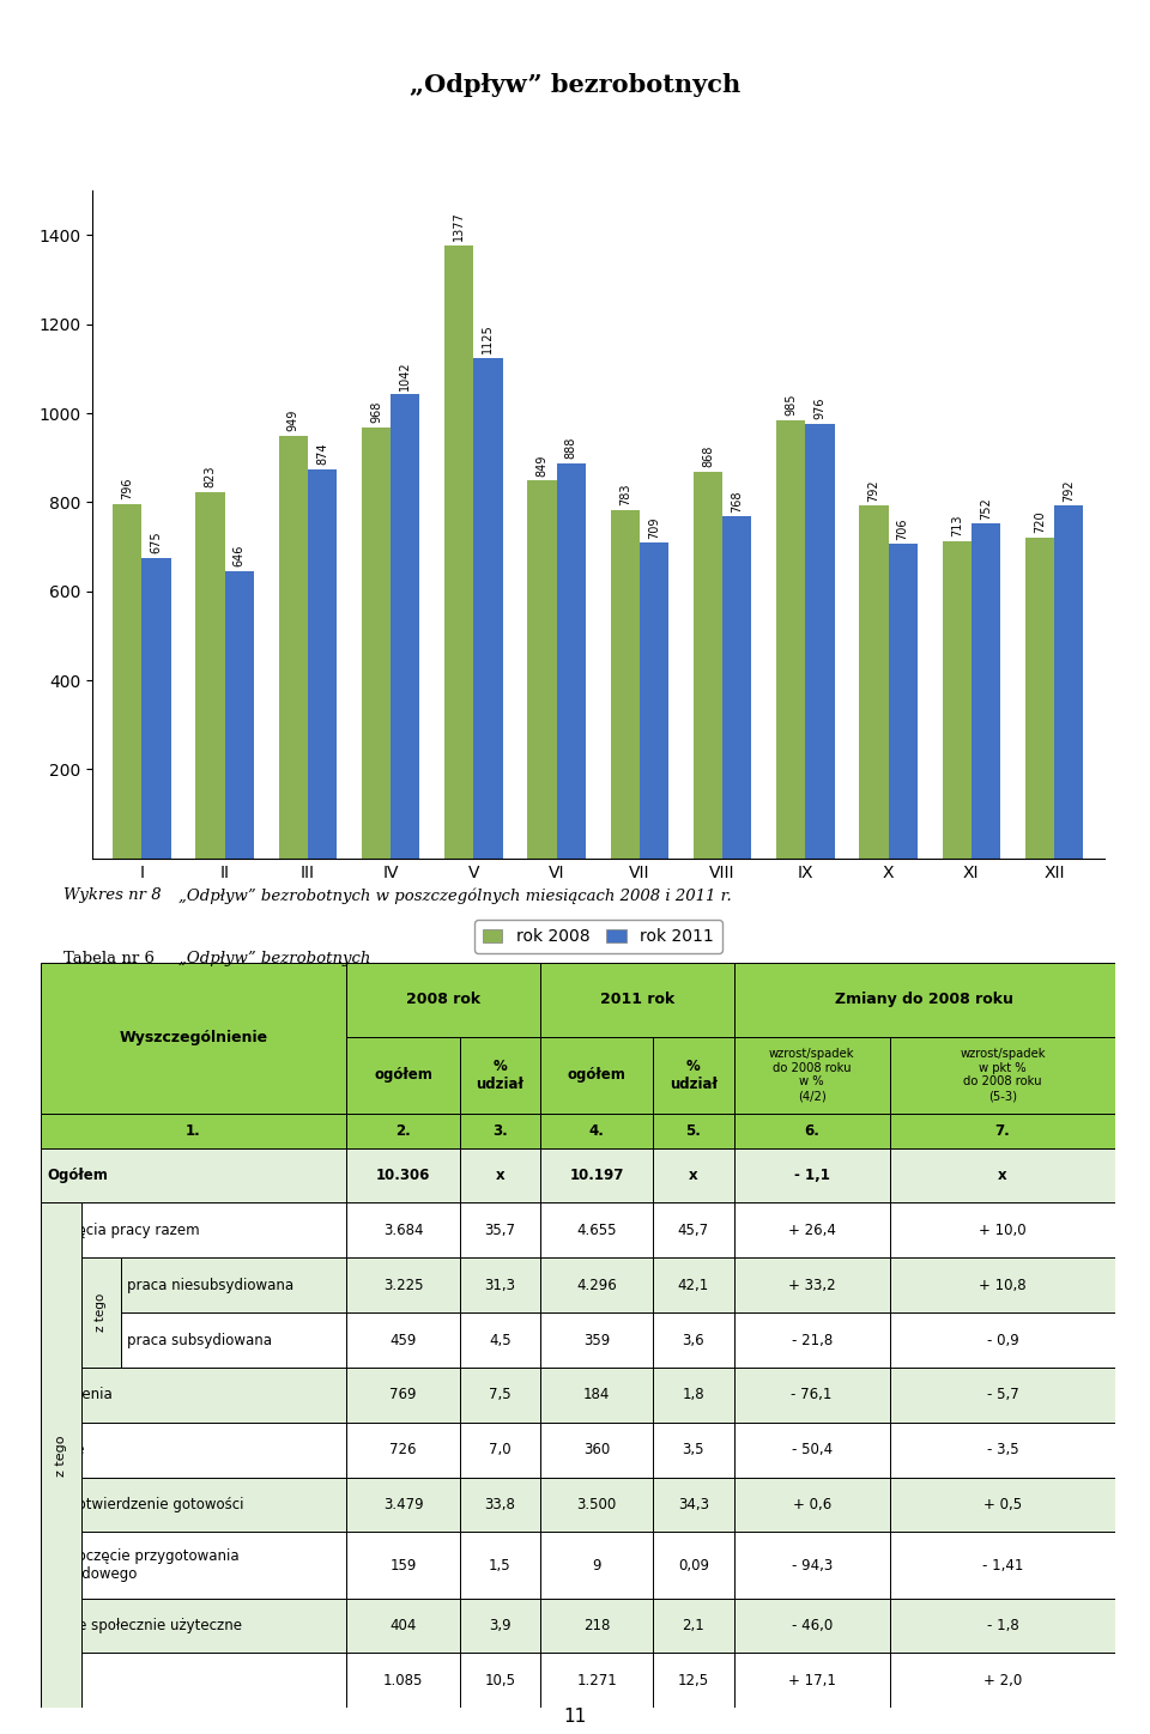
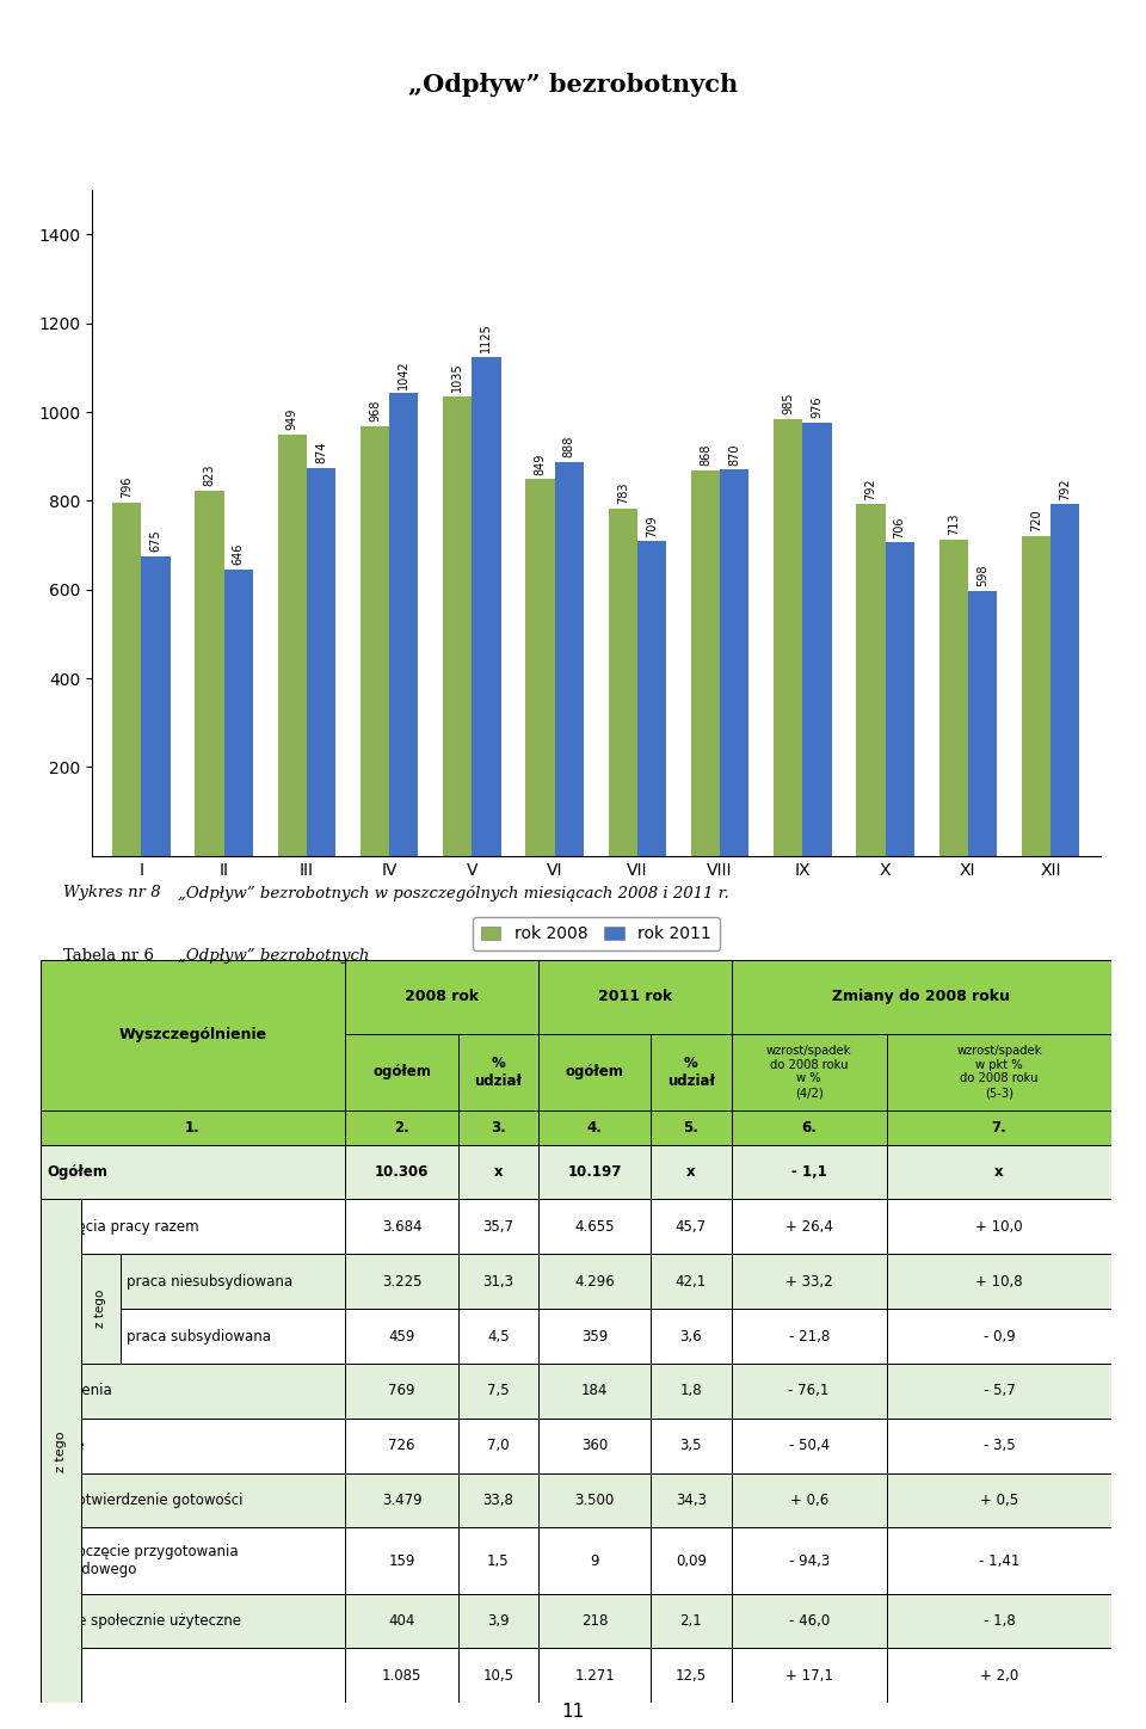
rok 2008/V: 1377 -> 1035
rok 2011/VIII: 768 -> 870
rok 2011/XI: 752 -> 598
